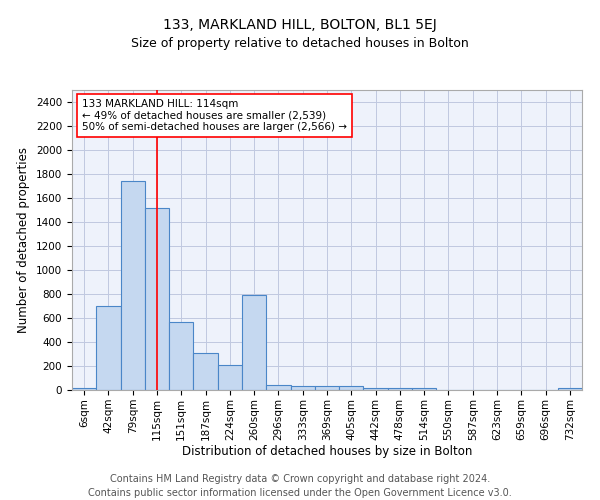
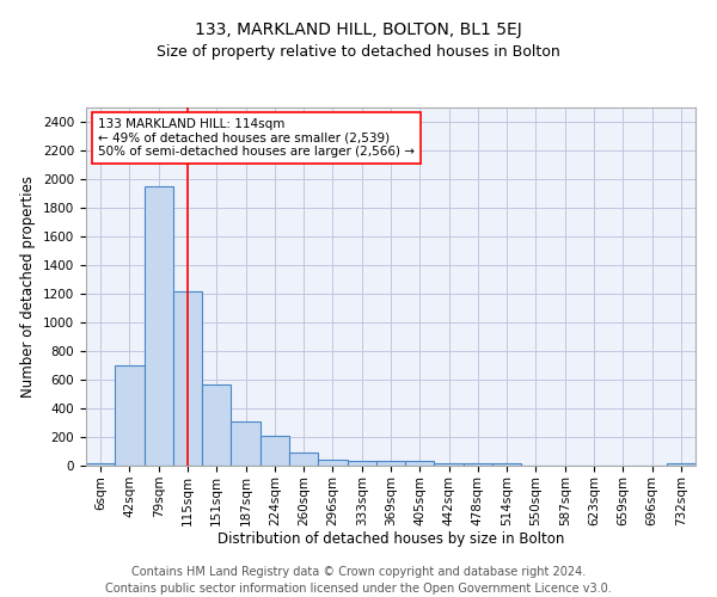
79sqm: 1740 -> 1950
115sqm: 1520 -> 1220
260sqm: 790 -> 90
